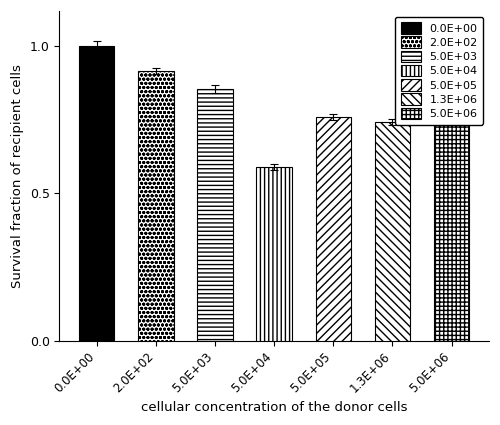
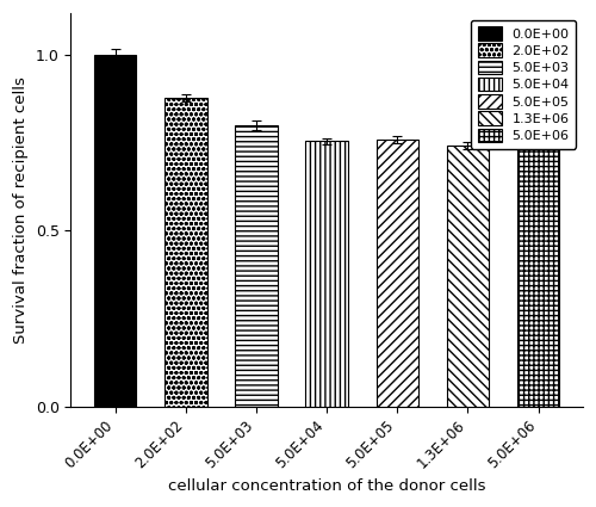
2.0E+02: 0.915 -> 0.878
5.0E+03: 0.855 -> 0.800
5.0E+04: 0.590 -> 0.755
